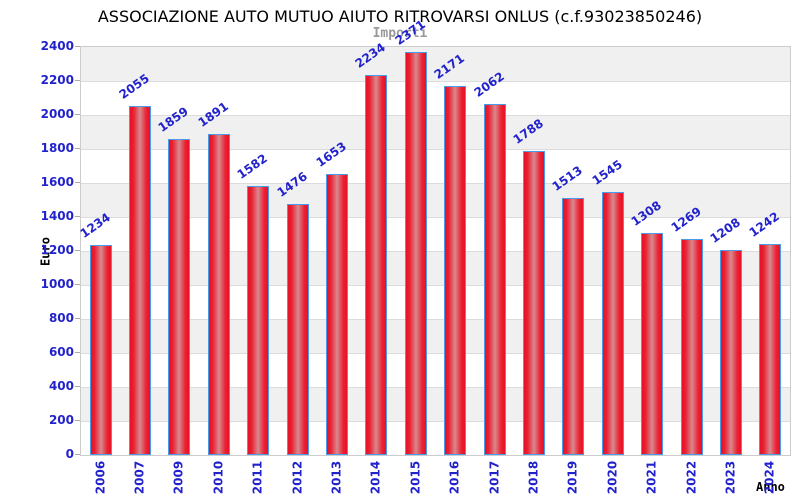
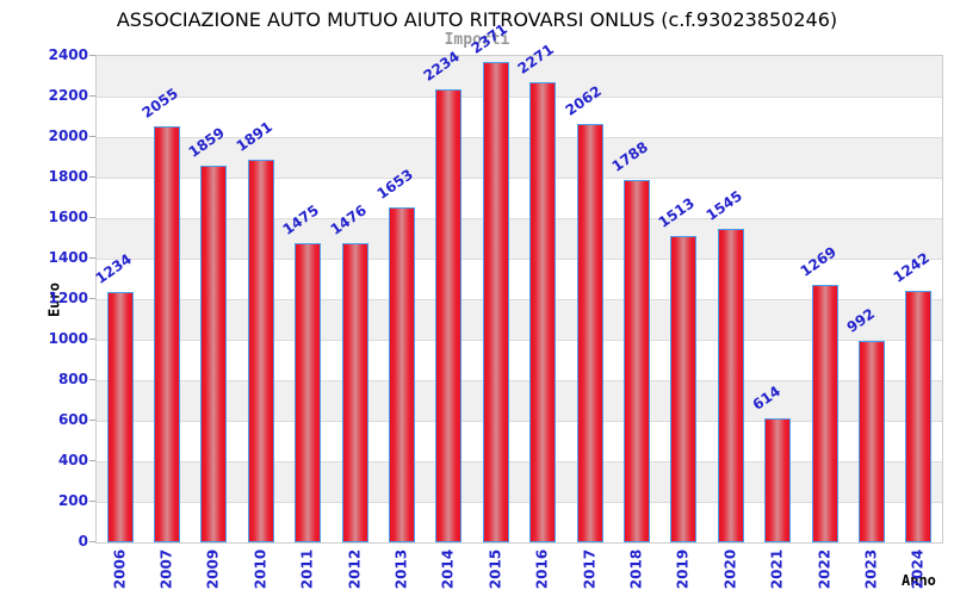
2011: 1582 -> 1475
2016: 2171 -> 2271
2021: 1308 -> 614
2023: 1208 -> 992
